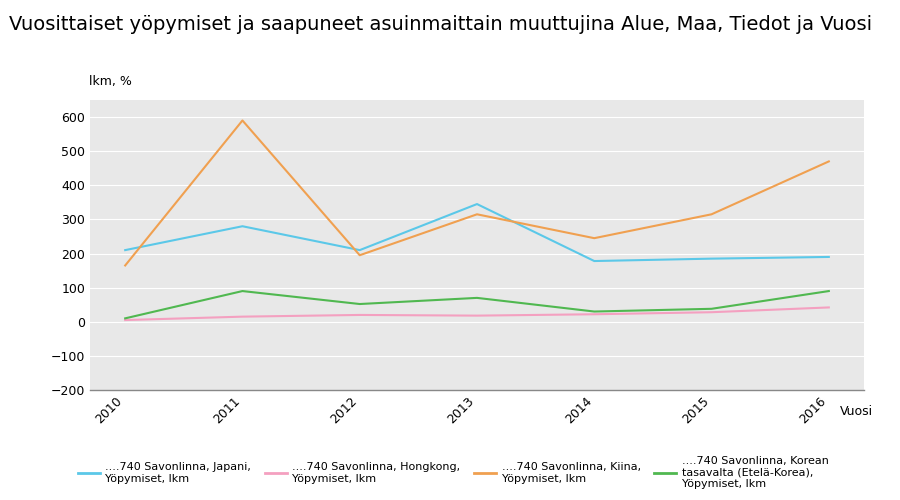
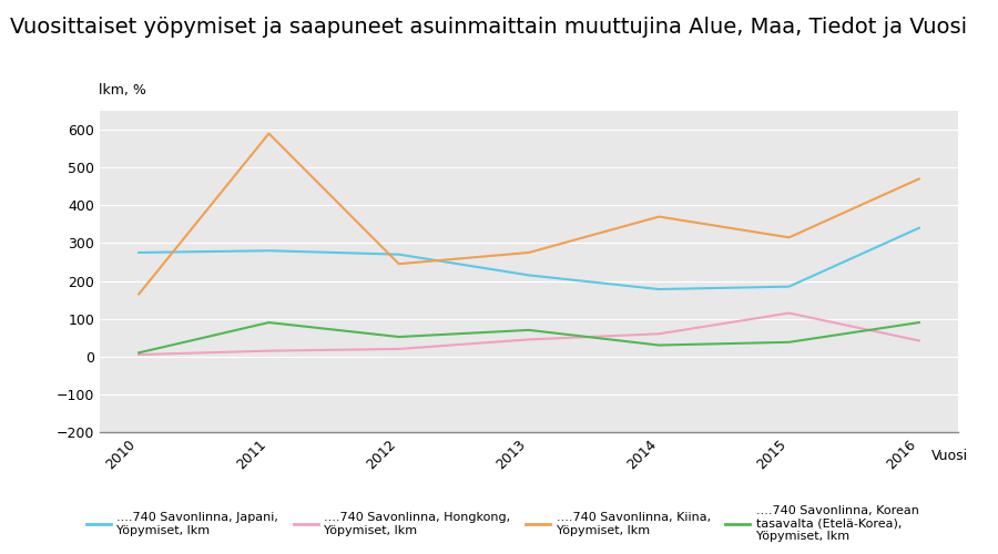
....740 Savonlinna, Japani, Yöpymiset, lkm/2010: 210 -> 275
....740 Savonlinna, Japani, Yöpymiset, lkm/2012: 210 -> 270
....740 Savonlinna, Kiina, Yöpymiset, lkm/2012: 195 -> 245
....740 Savonlinna, Japani, Yöpymiset, lkm/2013: 345 -> 215
....740 Savonlinna, Hongkong, Yöpymiset, lkm/2013: 18 -> 45
....740 Savonlinna, Kiina, Yöpymiset, lkm/2013: 315 -> 275
....740 Savonlinna, Hongkong, Yöpymiset, lkm/2014: 22 -> 60
....740 Savonlinna, Kiina, Yöpymiset, lkm/2014: 245 -> 370
....740 Savonlinna, Hongkong, Yöpymiset, lkm/2015: 28 -> 115
....740 Savonlinna, Japani, Yöpymiset, lkm/2016: 190 -> 340
